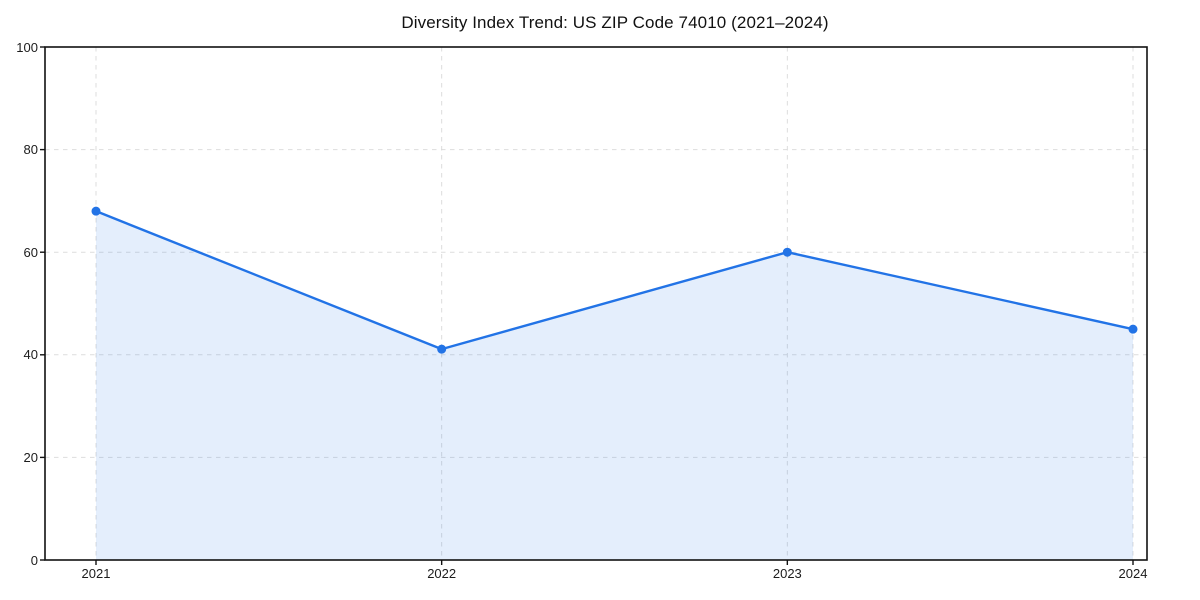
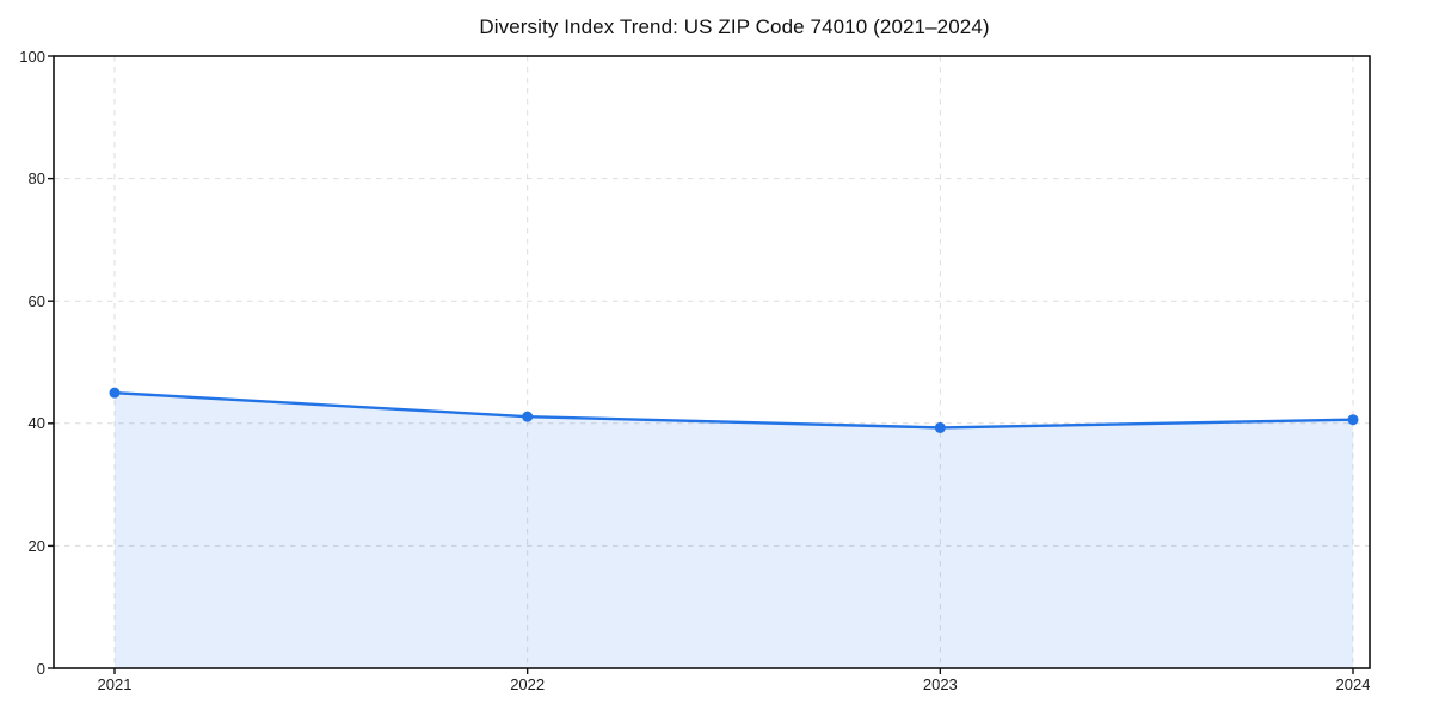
2021: 68 -> 45
2023: 60 -> 39
2024: 45 -> 41
